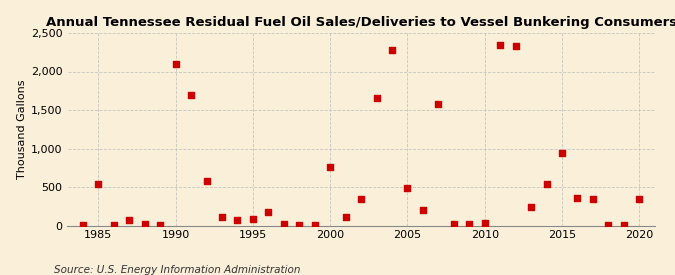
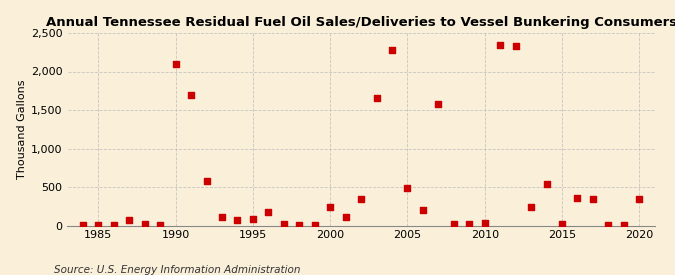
1985: 540 -> 0
2000: 760 -> 240
2015: 940 -> 20
